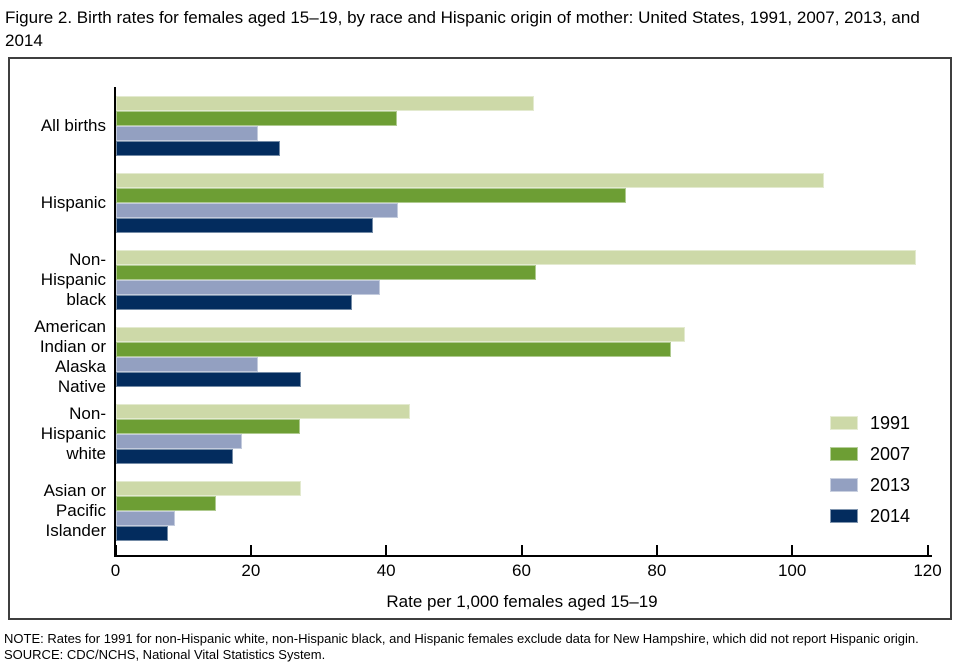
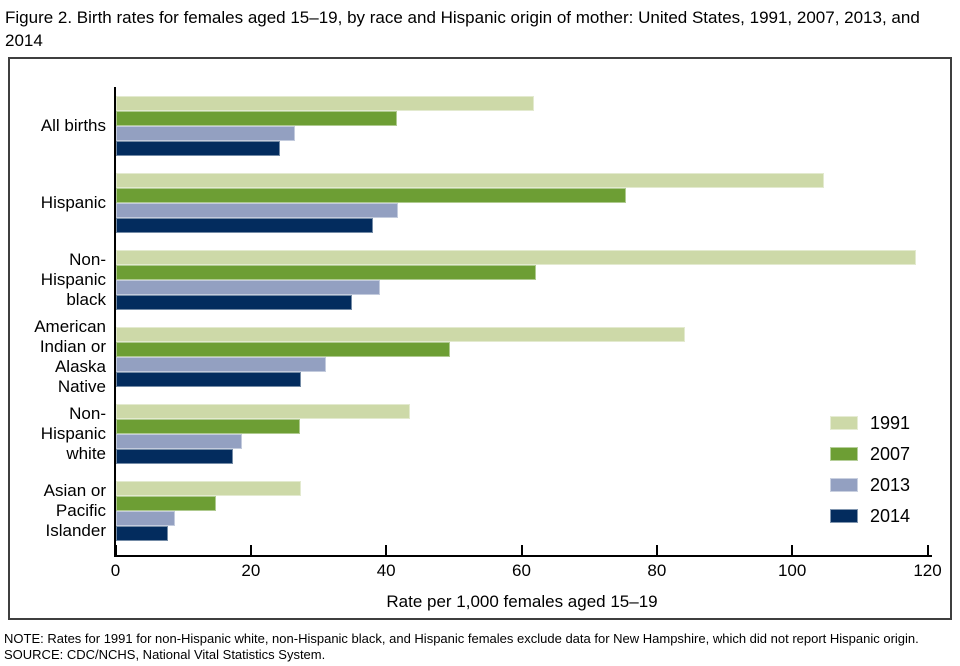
2013/All births: 21 -> 26
2007/American Indian or Alaska Native: 82 -> 49
2013/American Indian or Alaska Native: 21 -> 31
